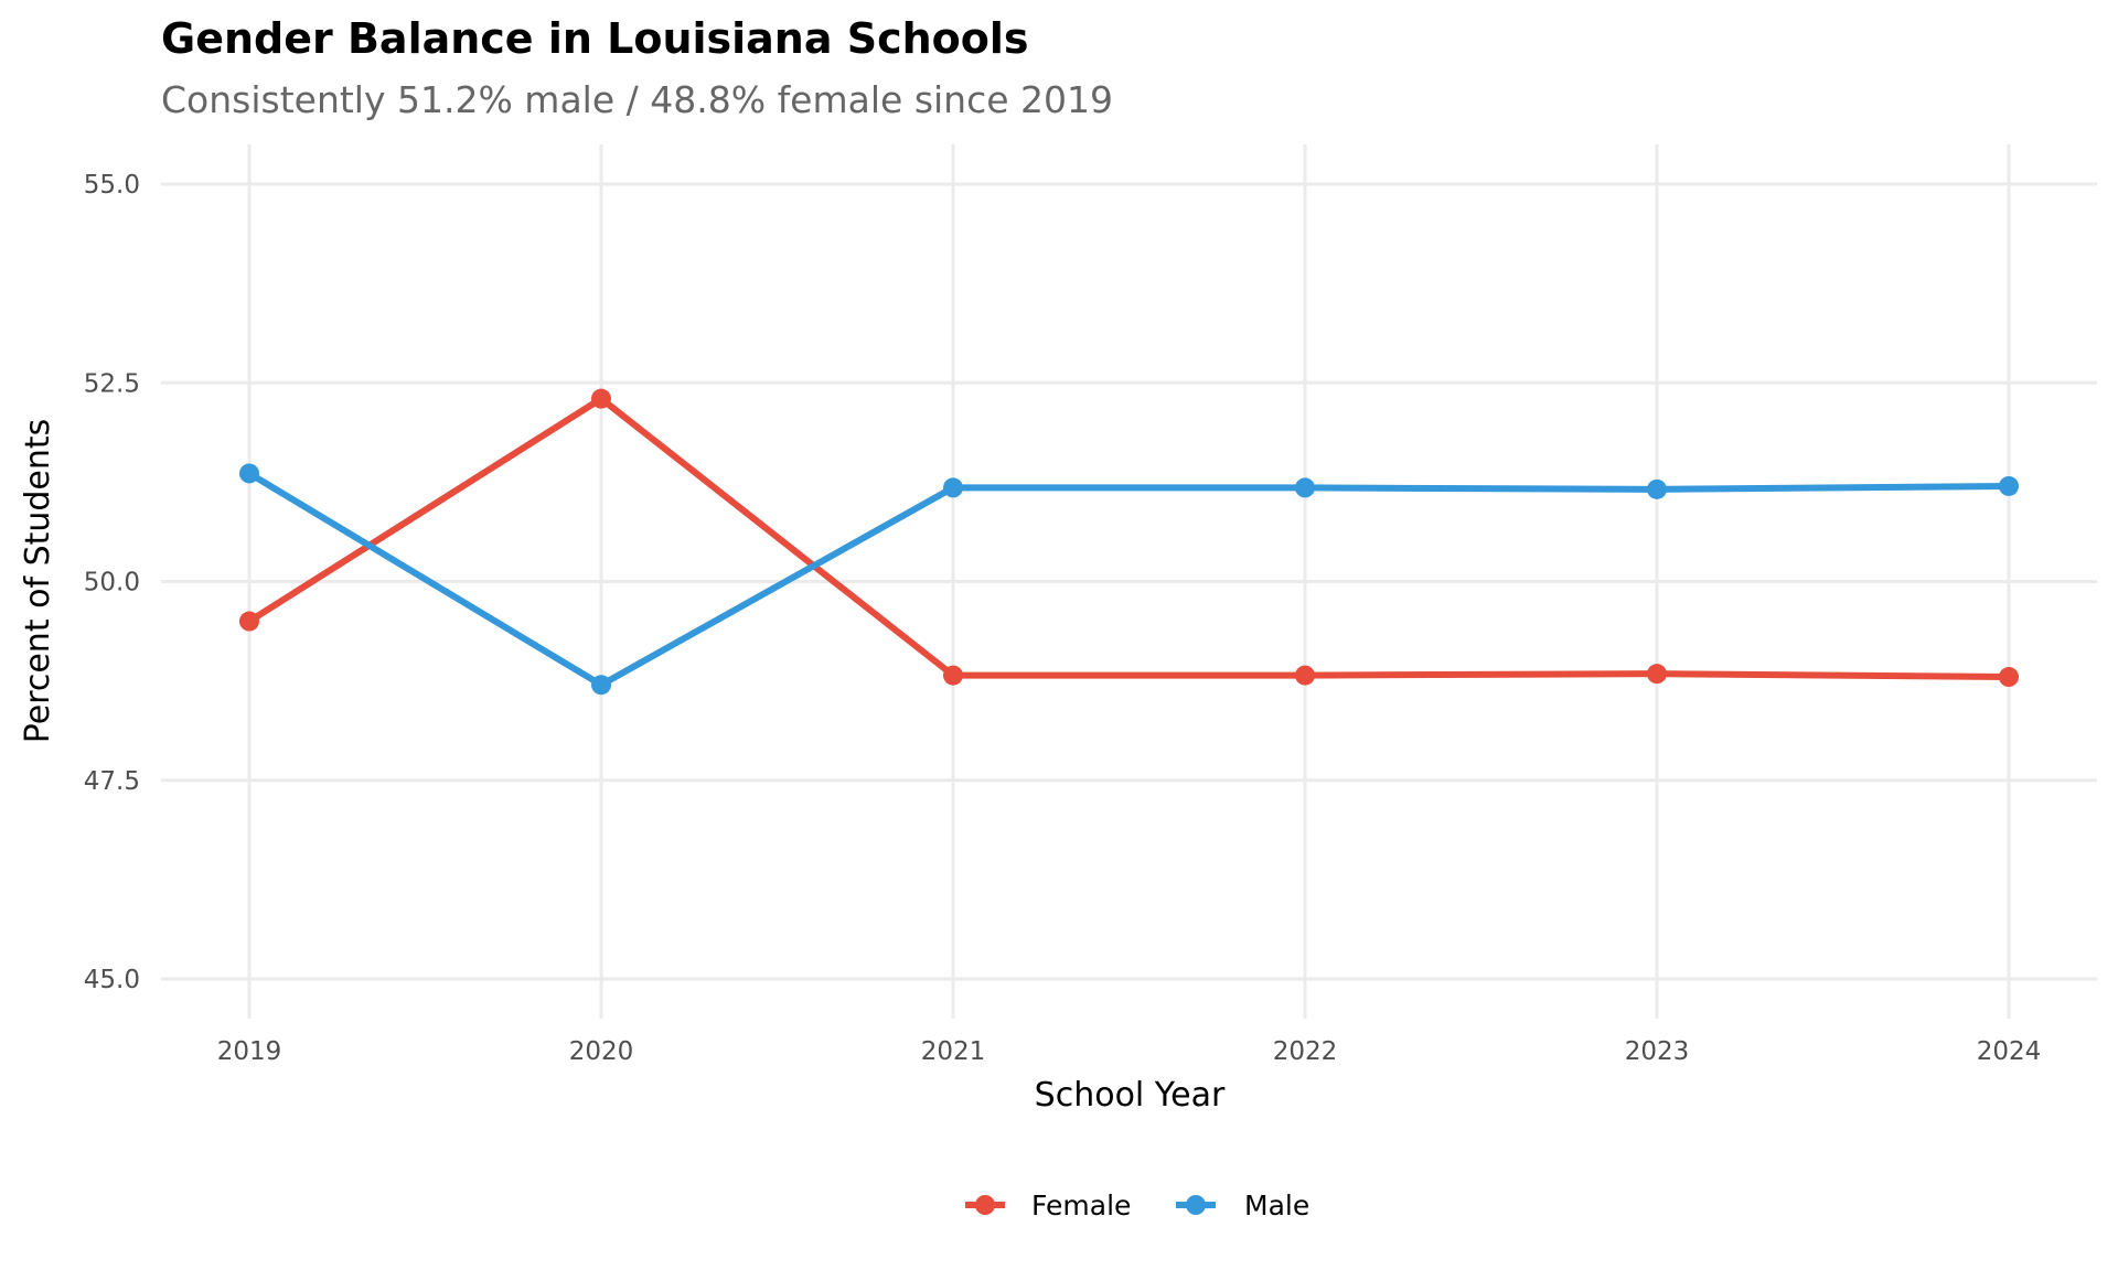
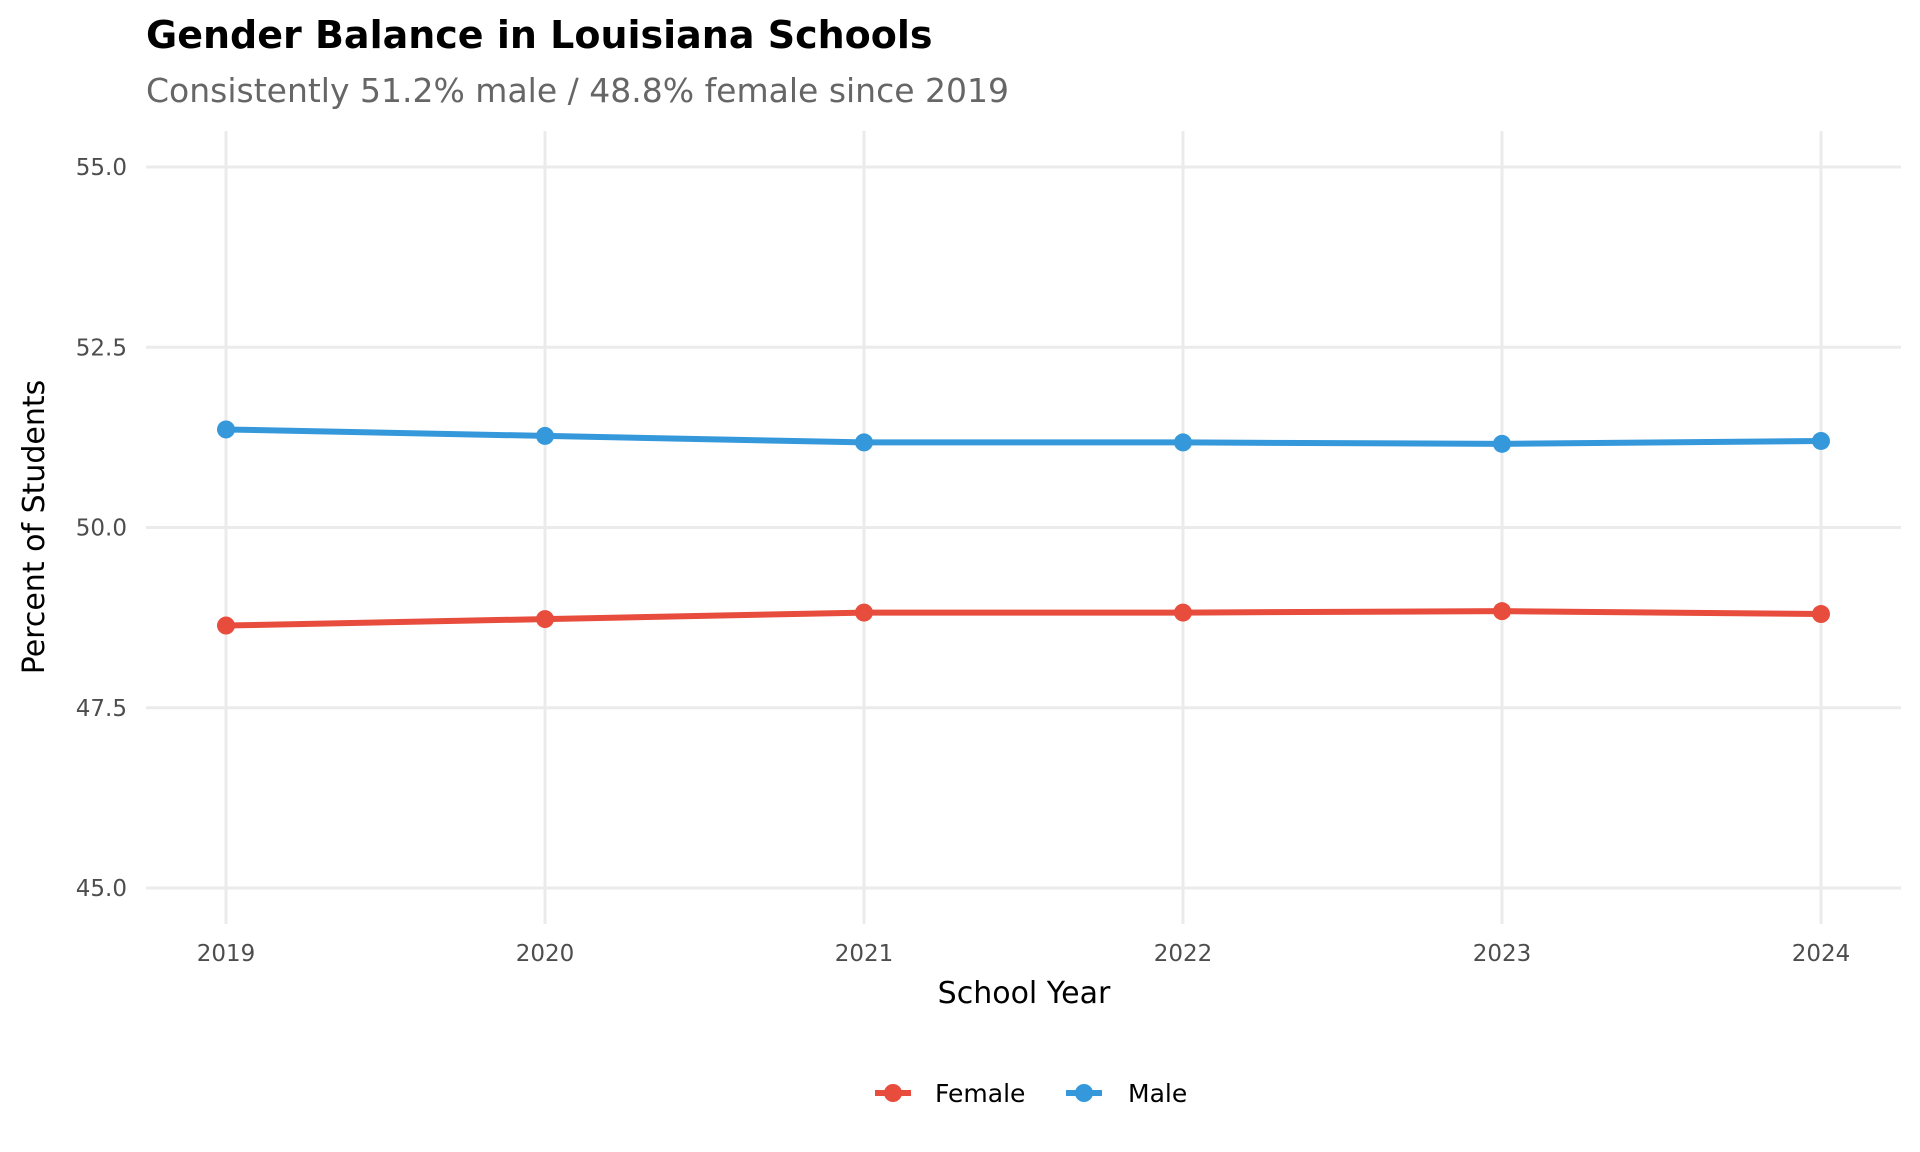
Female/2019: 49.5 -> 48.6
Female/2020: 52.3 -> 48.7
Male/2020: 48.7 -> 51.3
